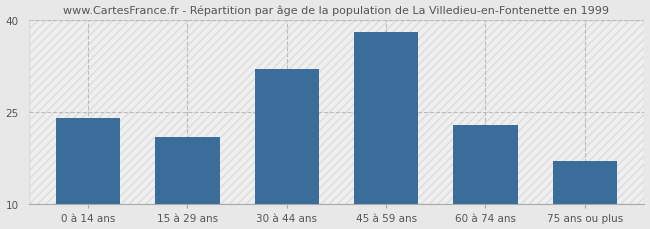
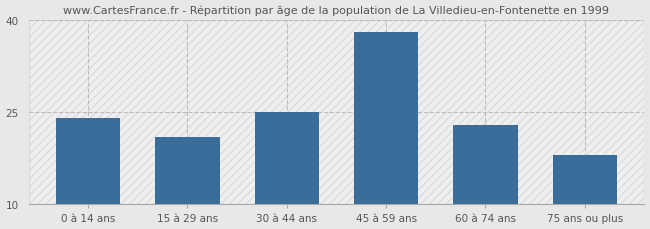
30 à 44 ans: 32 -> 25
75 ans ou plus: 17 -> 18
